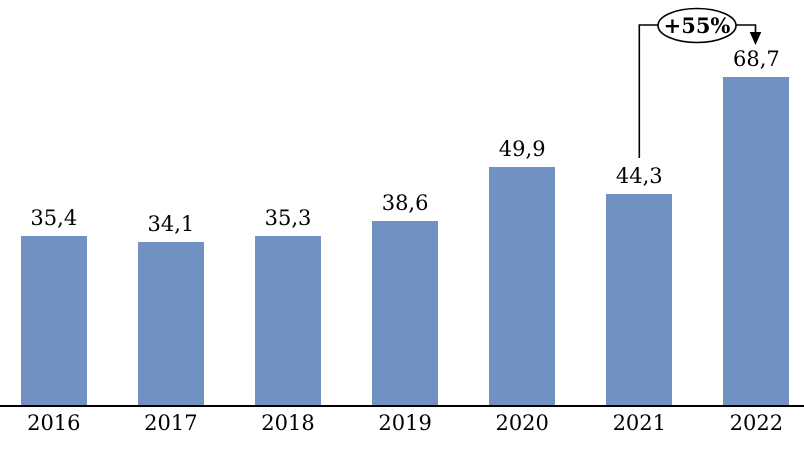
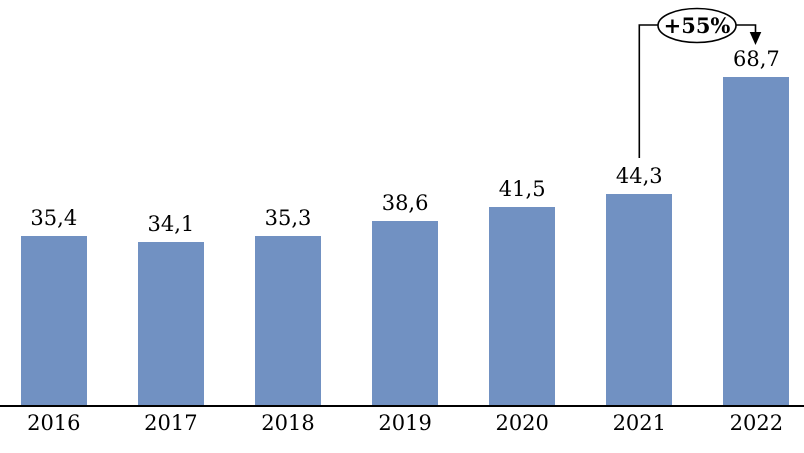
2020: 49,9 -> 41,5
